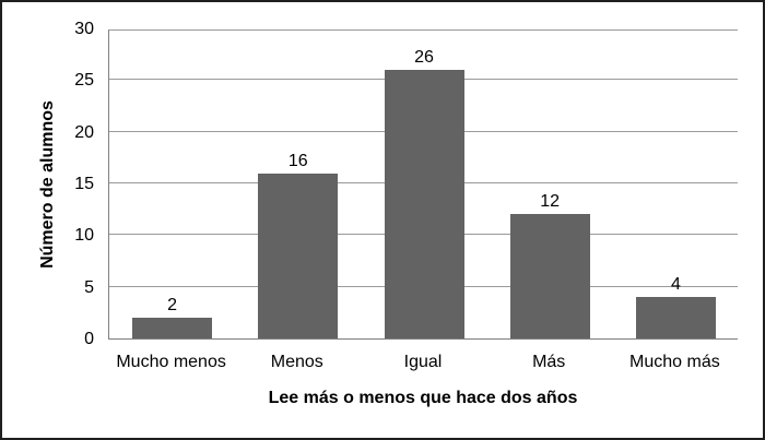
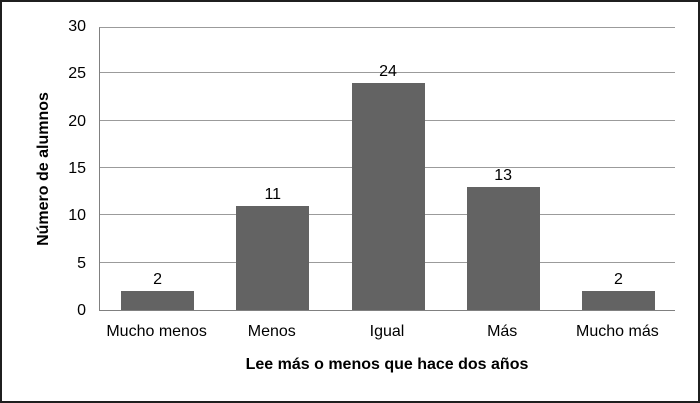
Menos: 16 -> 11
Igual: 26 -> 24
Más: 12 -> 13
Mucho más: 4 -> 2
